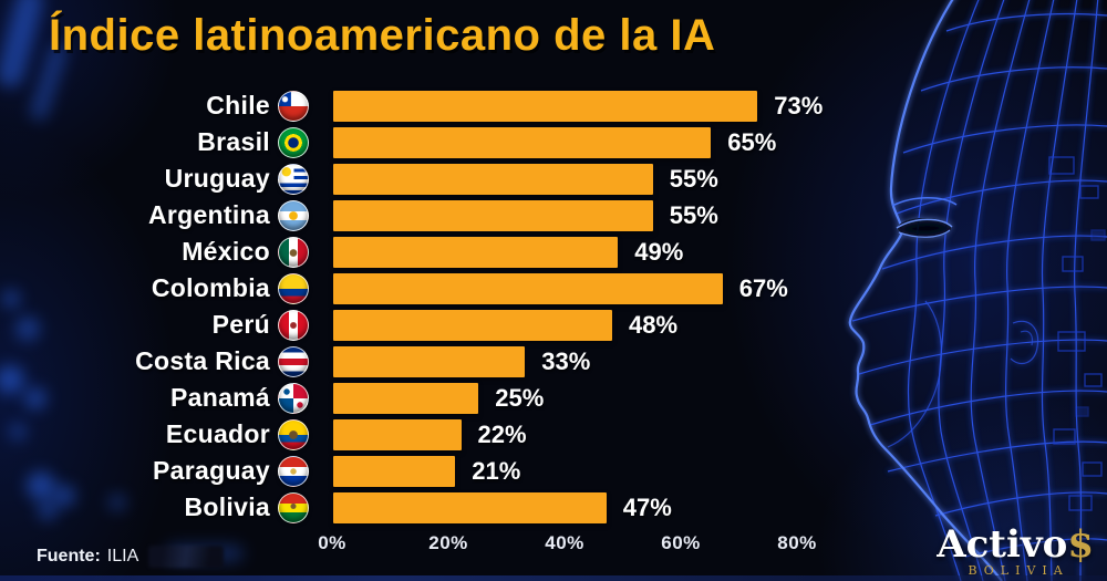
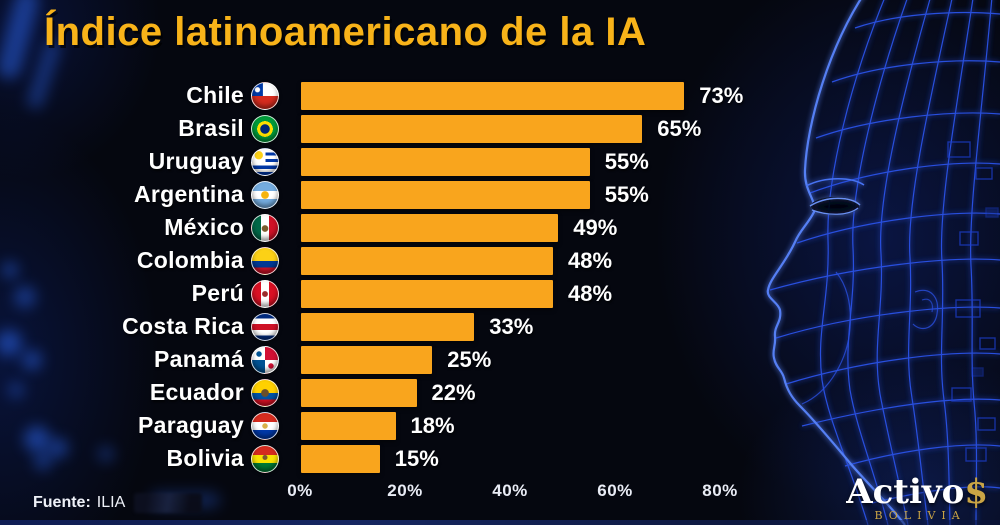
Colombia: 67% -> 48%
Paraguay: 21% -> 18%
Bolivia: 47% -> 15%
